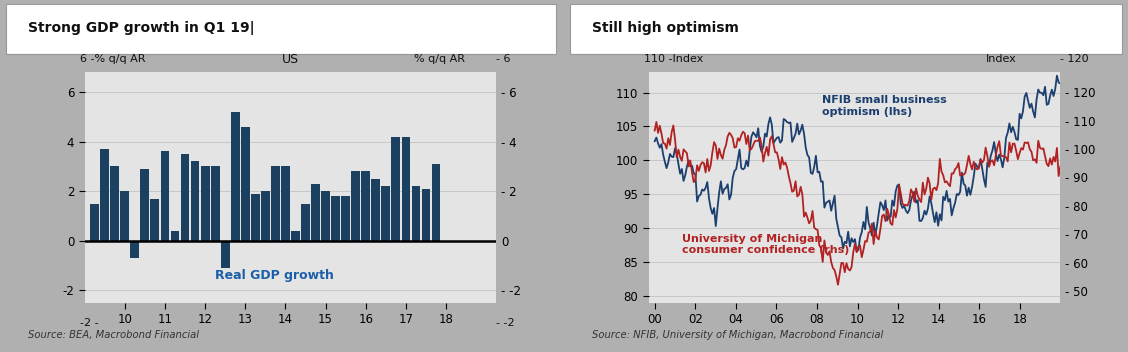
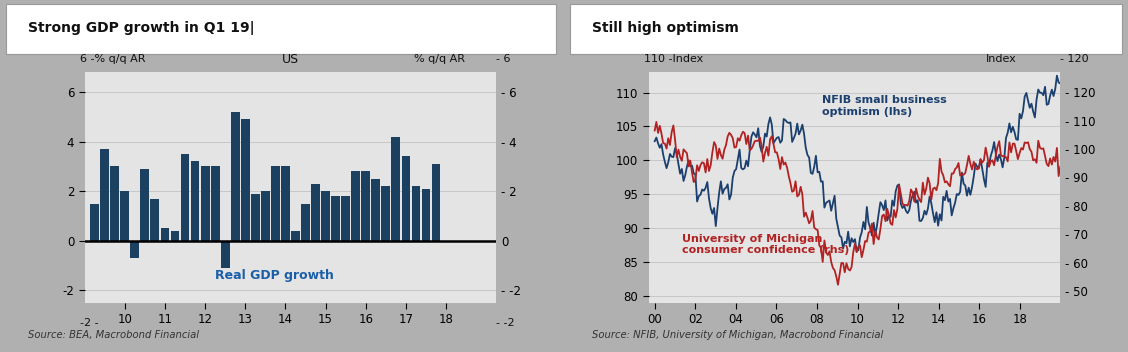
11: 3.6 -> 0.5
13: 4.6 -> 4.9
17: 4.2 -> 3.4
